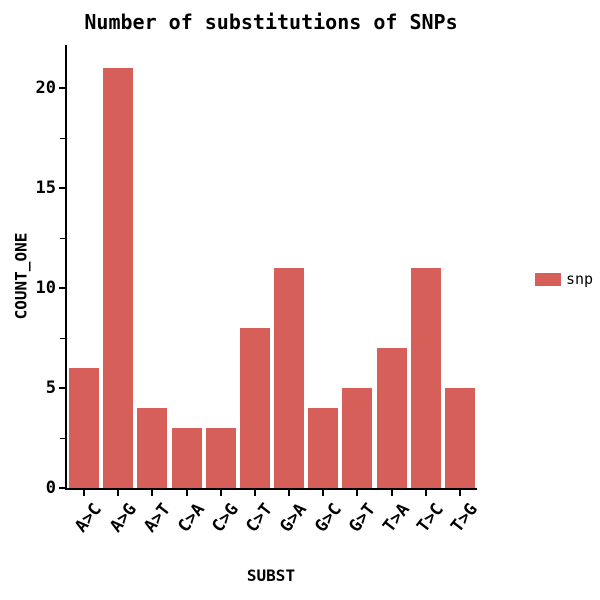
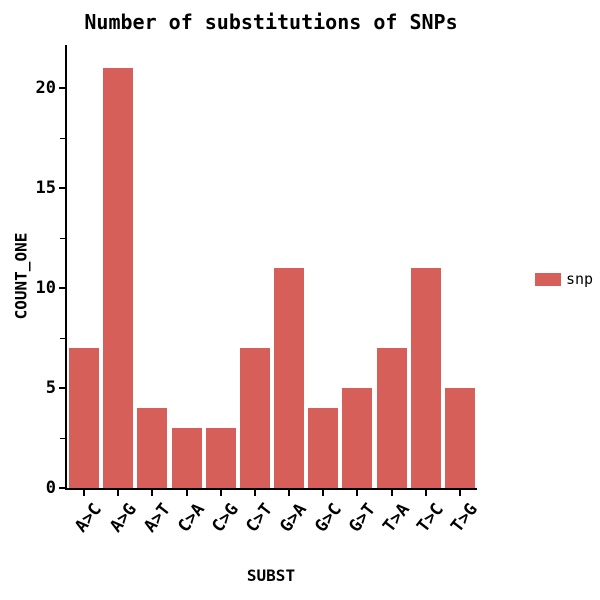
A>C: 6 -> 7
C>T: 8 -> 7
